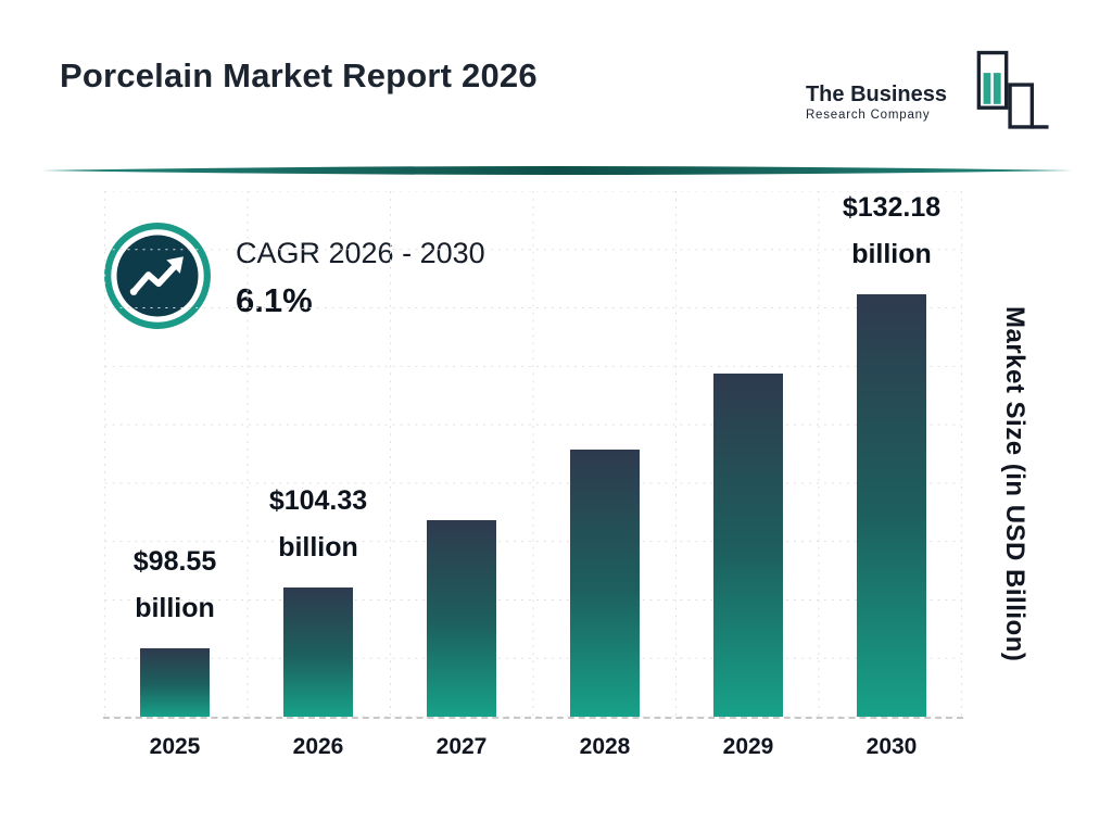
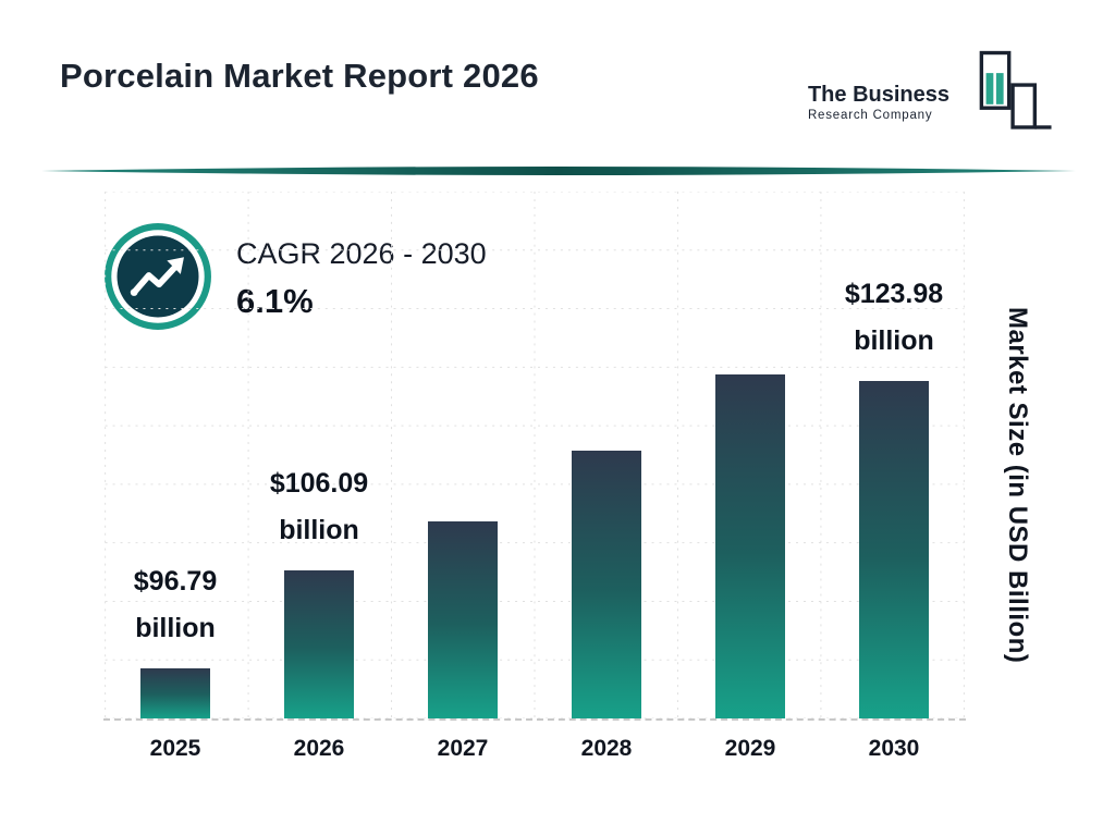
2025: $98.55 -> $96.79
2026: $104.33 -> $106.09
2030: $132.18 -> $123.98
